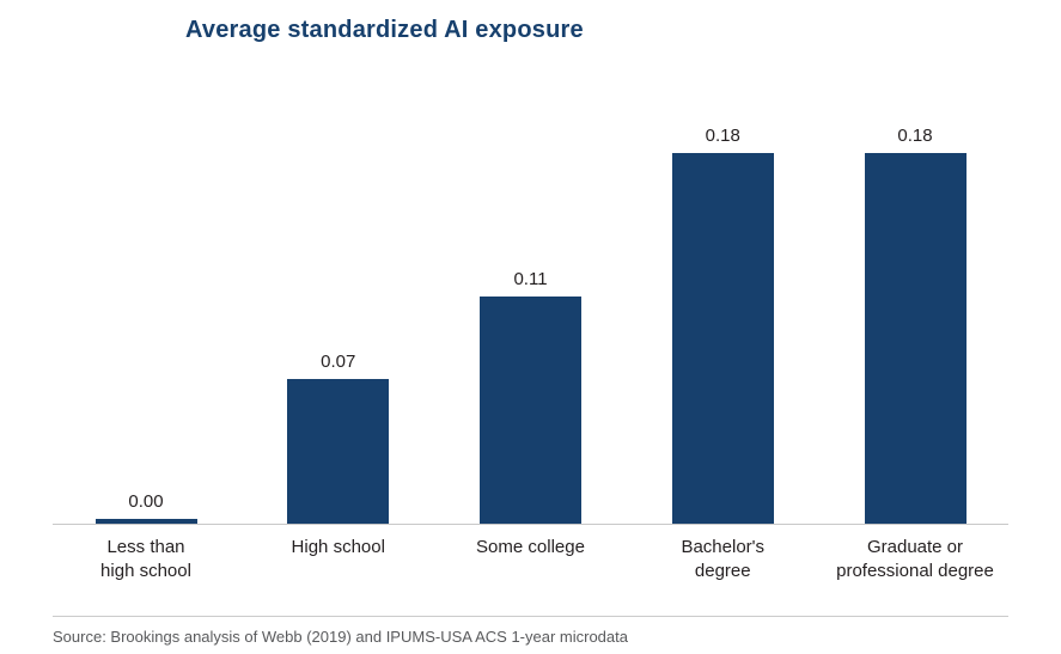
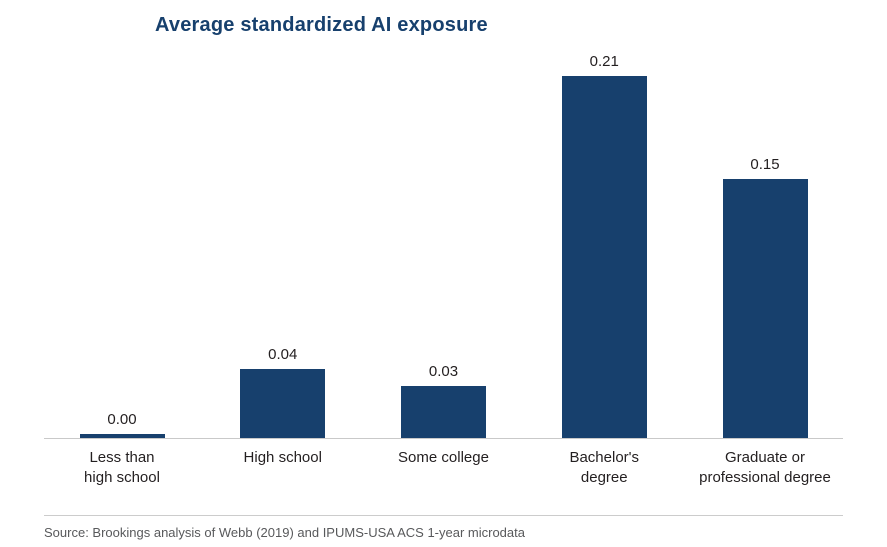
High school: 0.07 -> 0.04
Some college: 0.11 -> 0.03
Bachelor's degree: 0.18 -> 0.21
Graduate or professional degree: 0.18 -> 0.15
